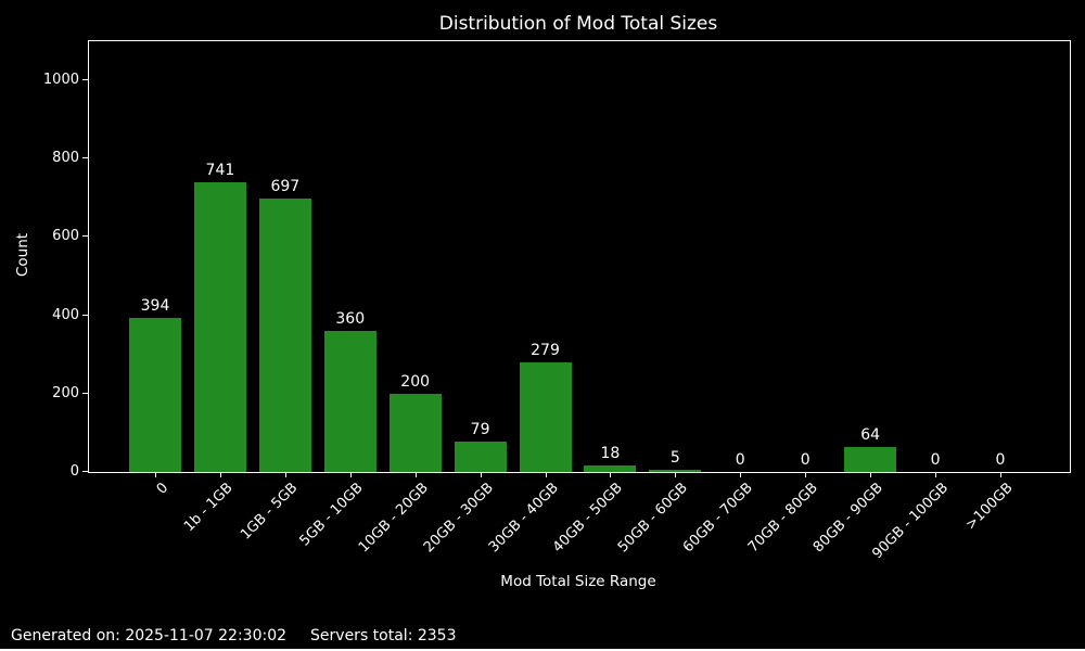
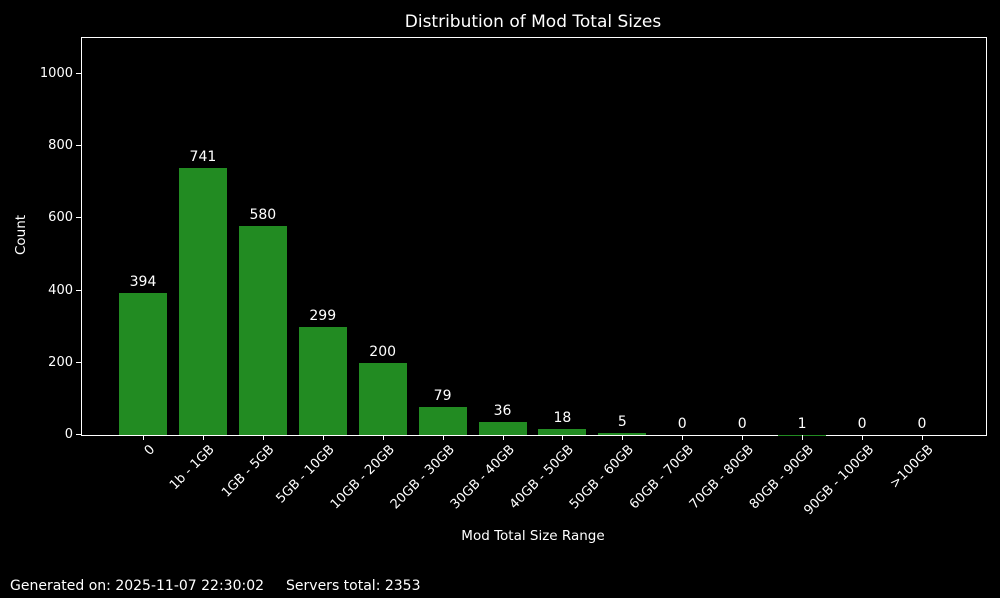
1GB - 5GB: 697 -> 580
5GB - 10GB: 360 -> 299
30GB - 40GB: 279 -> 36
80GB - 90GB: 64 -> 1
